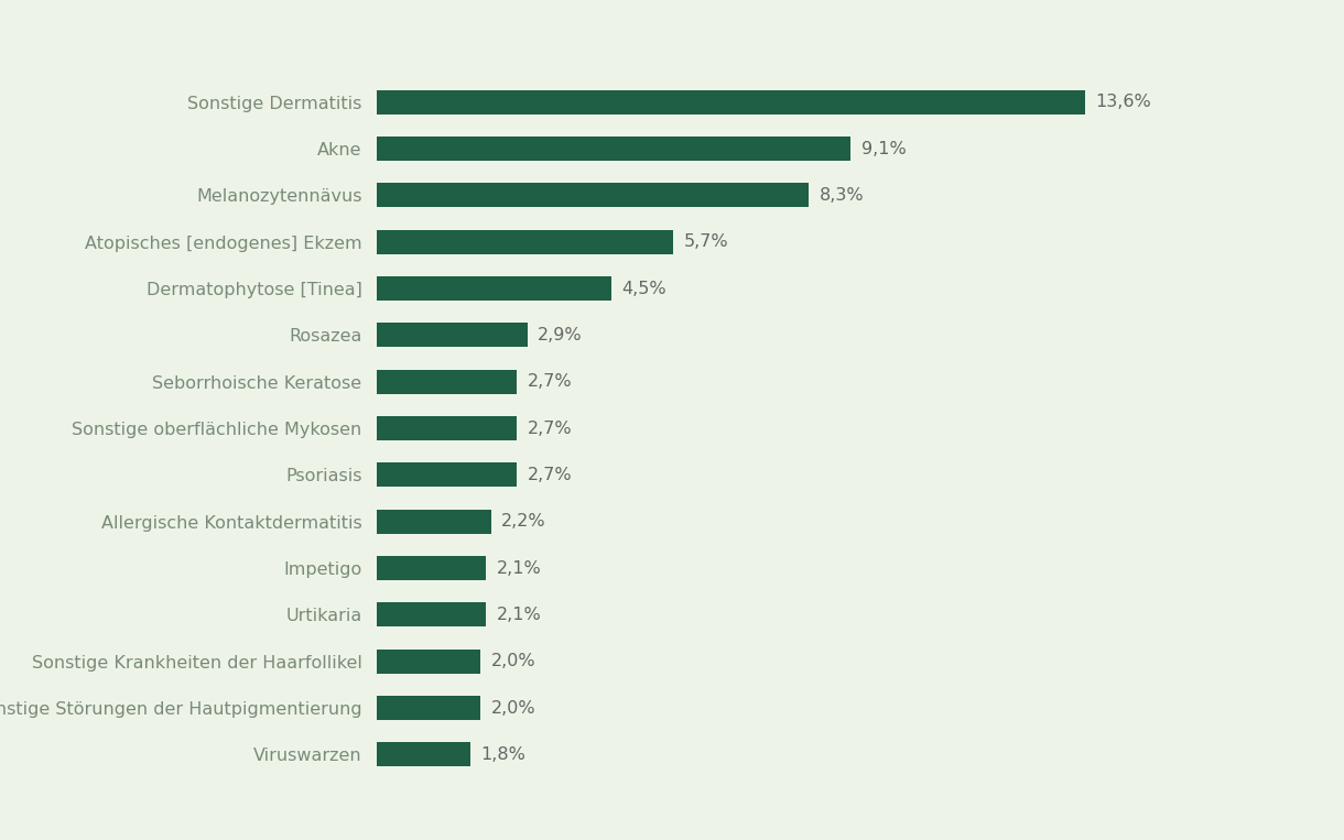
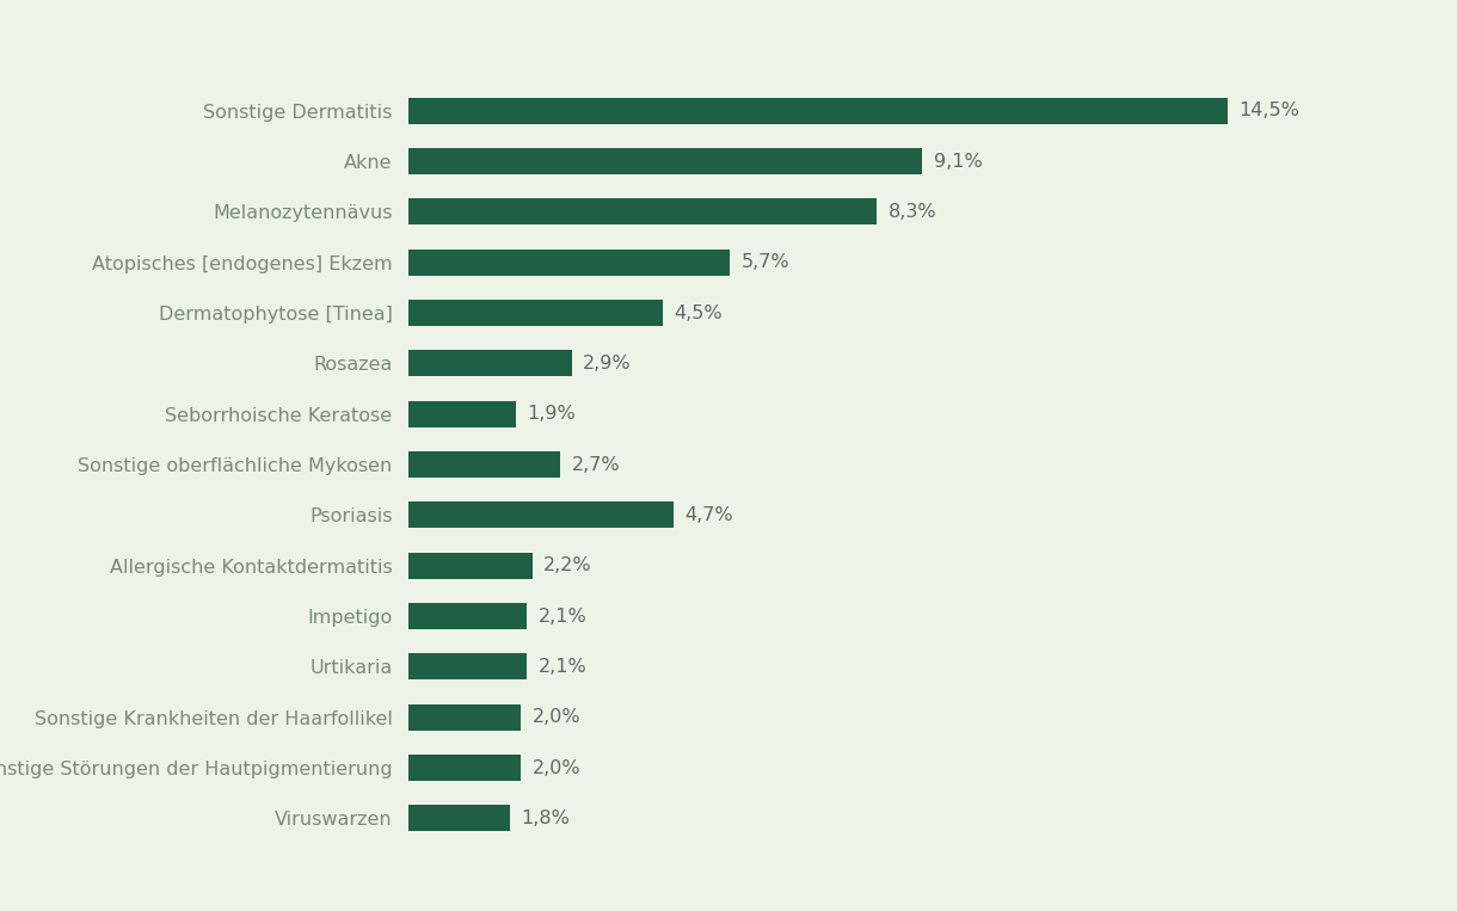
Sonstige Dermatitis: 13,6% -> 14,5%
Seborrhoische Keratose: 2,7% -> 1,9%
Psoriasis: 2,7% -> 4,7%
